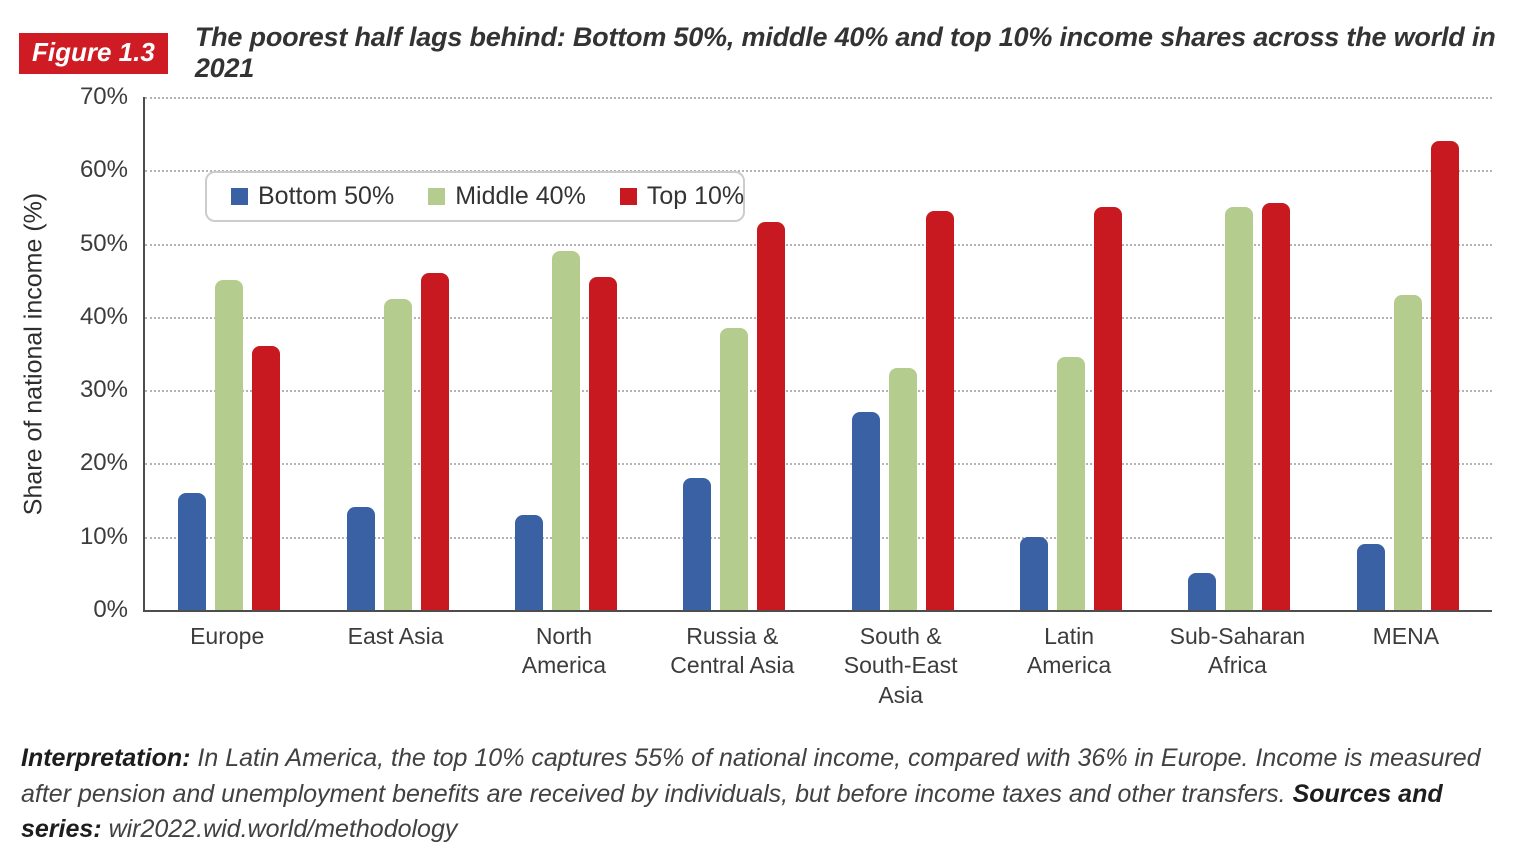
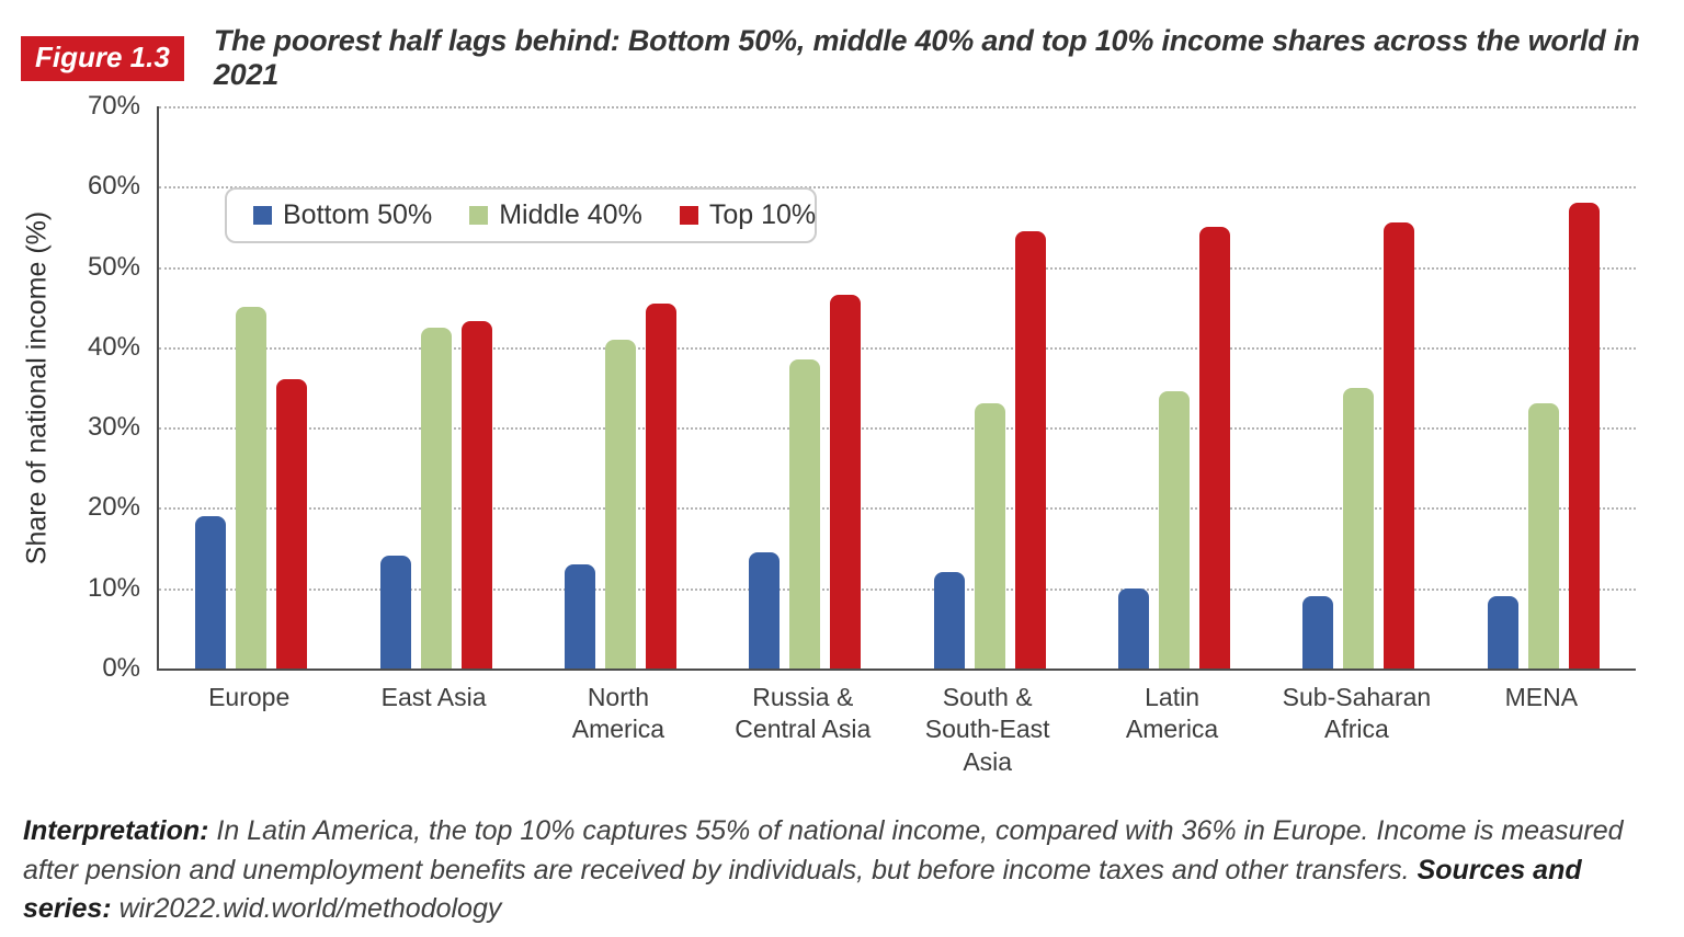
Bottom 50%/Europe: 16% -> 19%
Top 10%/East Asia: 46% -> 43%
Middle 40%/North America: 49% -> 41%
Bottom 50%/Russia & Central Asia: 18% -> 14%
Top 10%/Russia & Central Asia: 53% -> 46%
Bottom 50%/South & South-East Asia: 27% -> 12%
Bottom 50%/Sub-Saharan Africa: 5% -> 9%
Middle 40%/Sub-Saharan Africa: 55% -> 35%
Middle 40%/MENA: 43% -> 33%
Top 10%/MENA: 64% -> 58%
